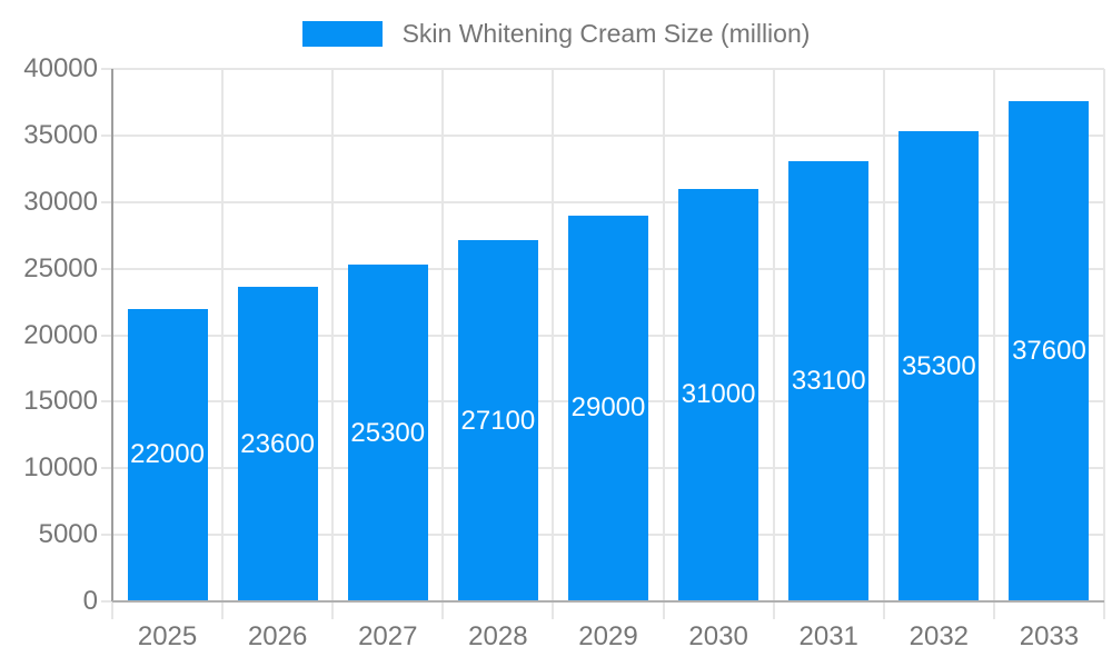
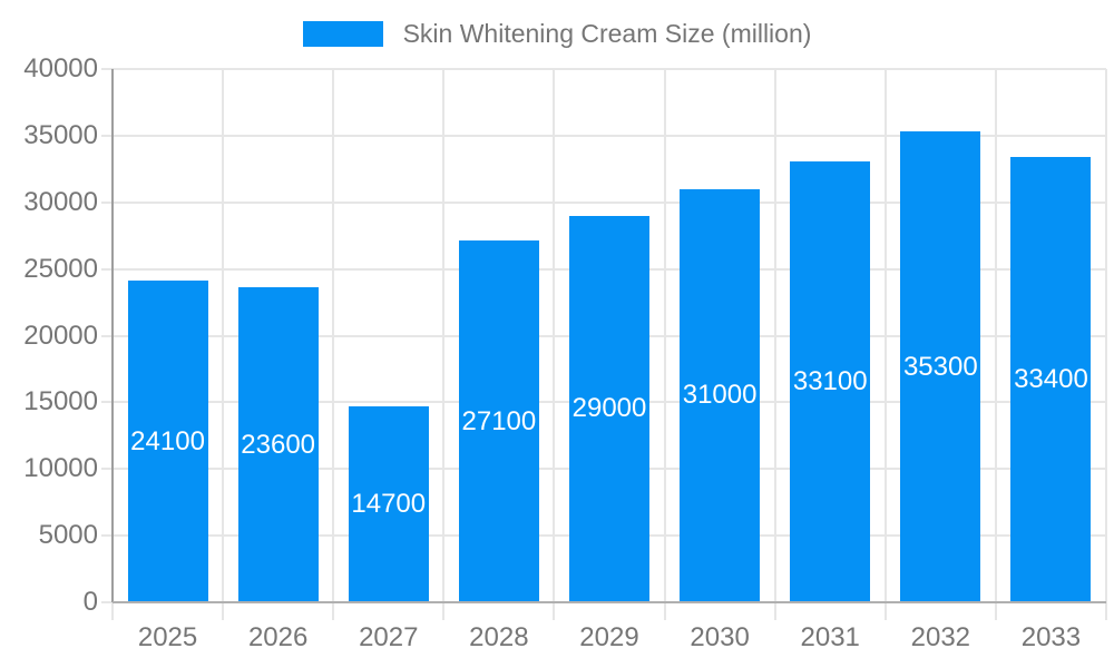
2025: 22000 -> 24100
2027: 25300 -> 14700
2033: 37600 -> 33400
